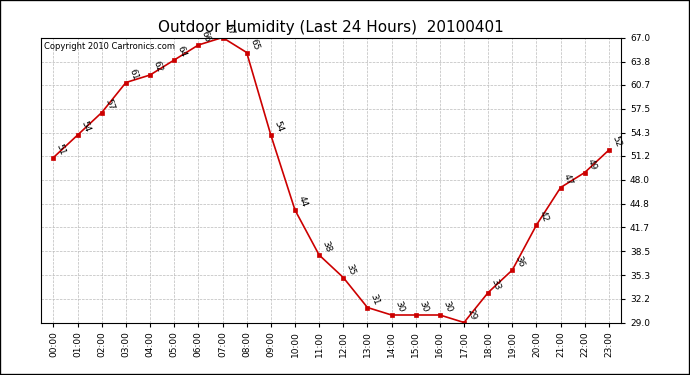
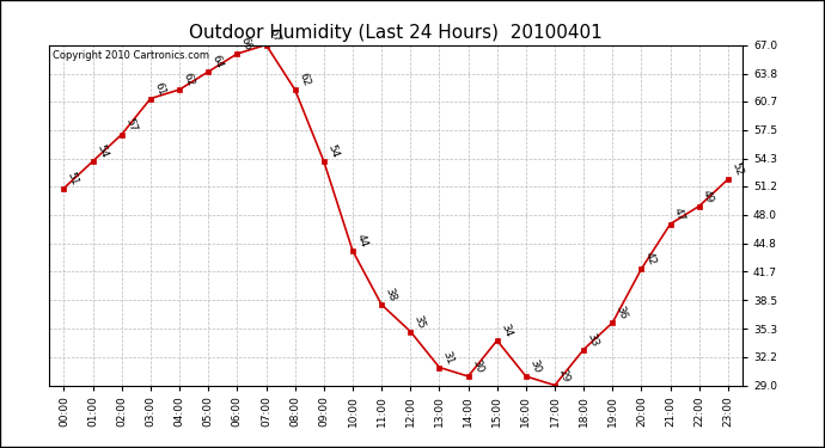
08:00: 65 -> 62
15:00: 30 -> 34
